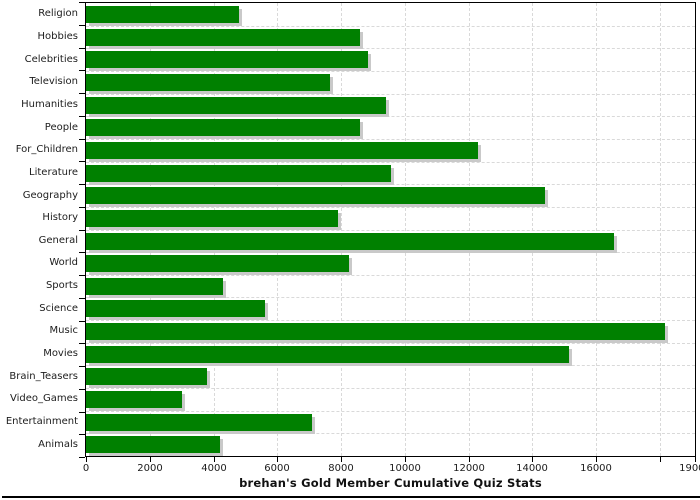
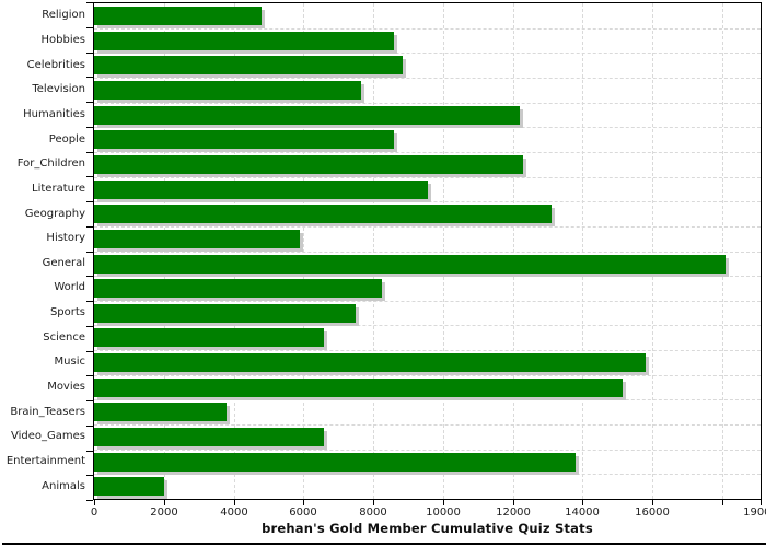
Humanities: 9400 -> 12200
Geography: 14400 -> 13100
History: 7900 -> 5900
General: 16600 -> 18100
Sports: 4300 -> 7500
Science: 5600 -> 6600
Music: 18200 -> 15800
Video_Games: 3000 -> 6600
Entertainment: 7100 -> 13800
Animals: 4200 -> 2000
